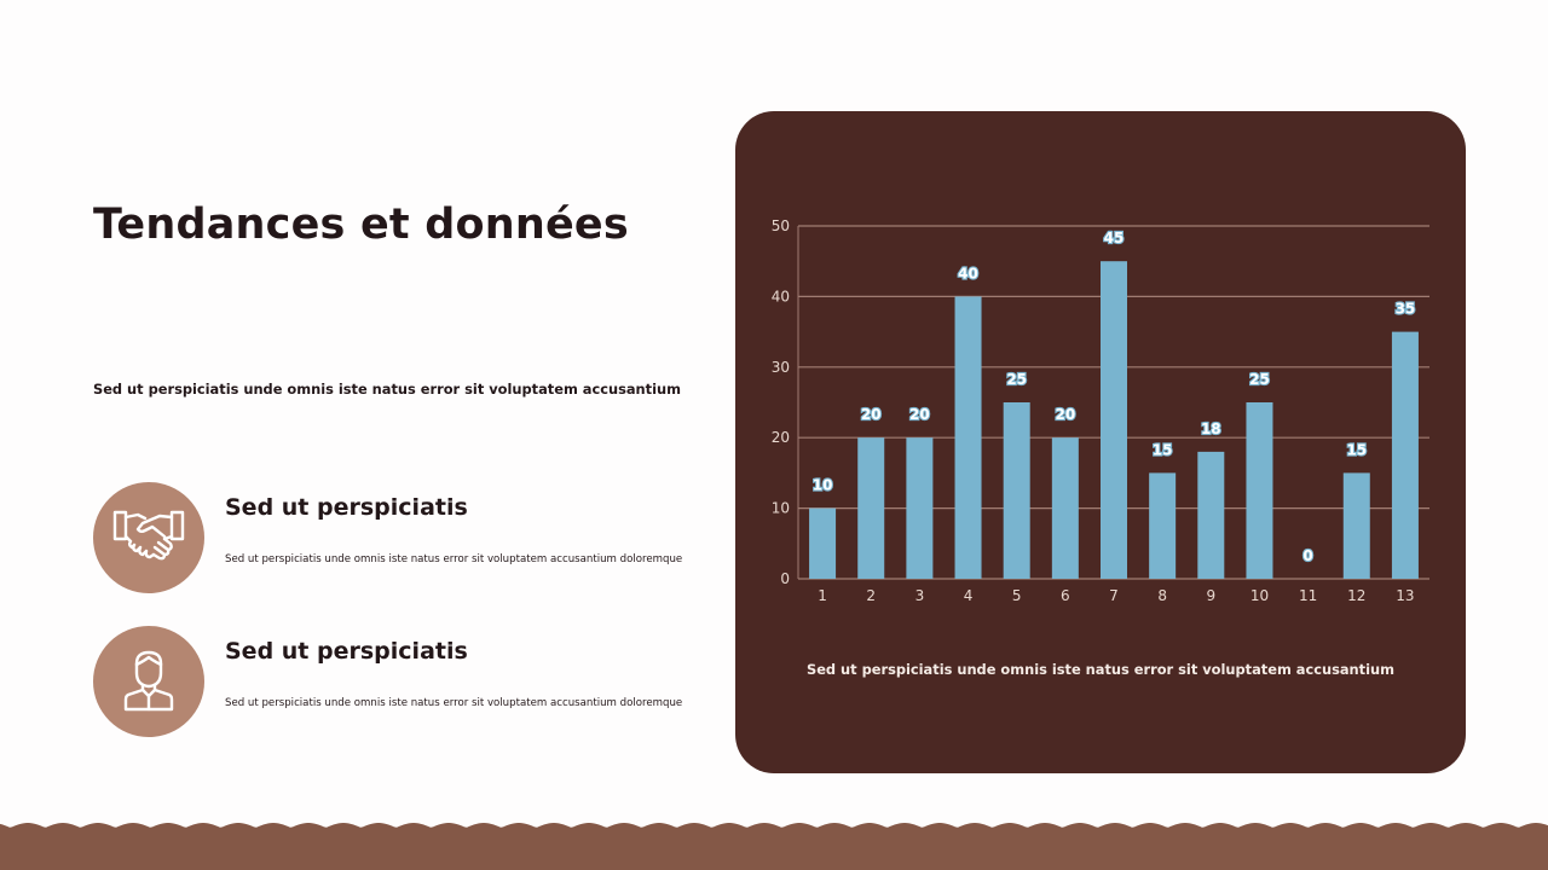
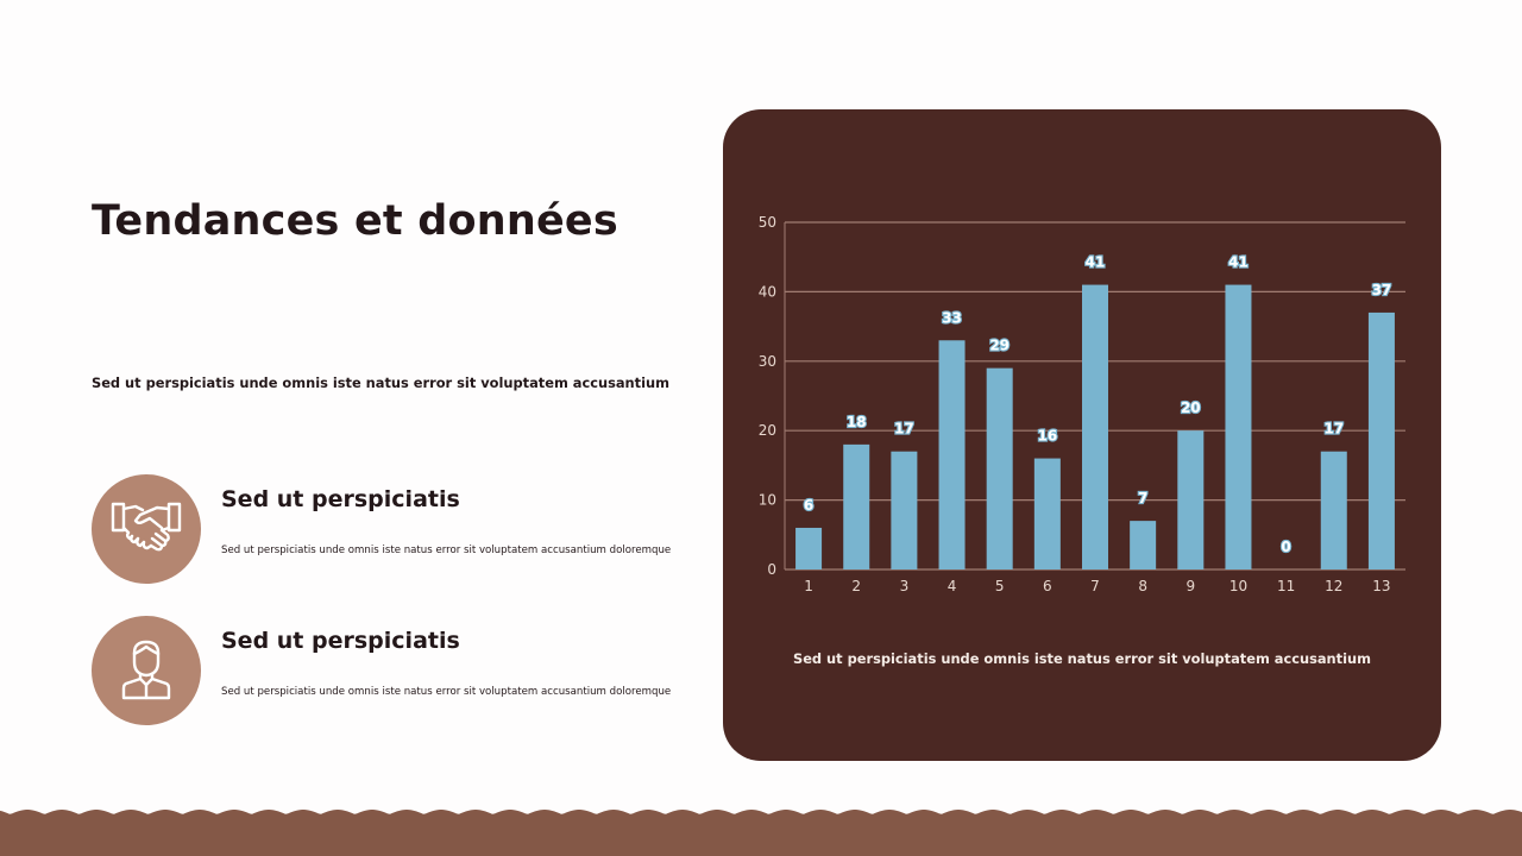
1: 10 -> 6
2: 20 -> 18
3: 20 -> 17
4: 40 -> 33
5: 25 -> 29
6: 20 -> 16
7: 45 -> 41
8: 15 -> 7
9: 18 -> 20
10: 25 -> 41
12: 15 -> 17
13: 35 -> 37
